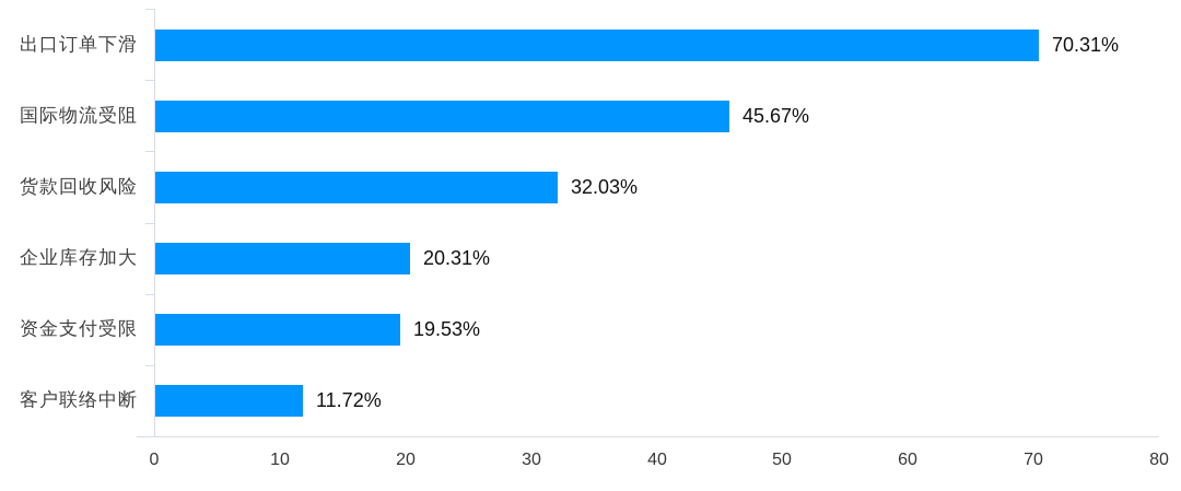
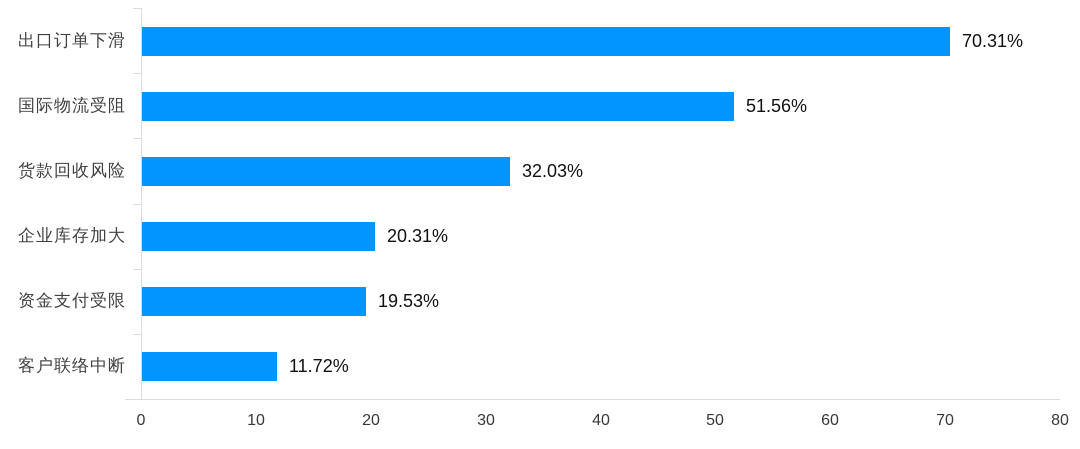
国际物流受阻: 45.67% -> 51.56%
